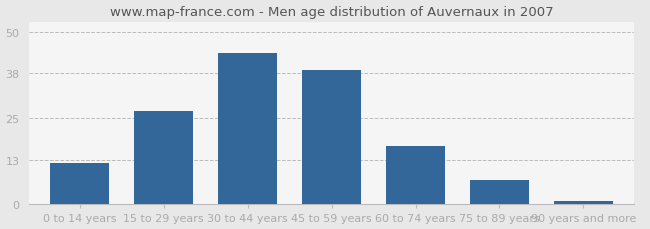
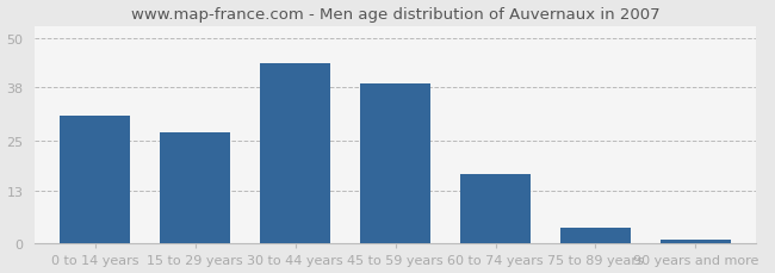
0 to 14 years: 12 -> 31
75 to 89 years: 7 -> 4
